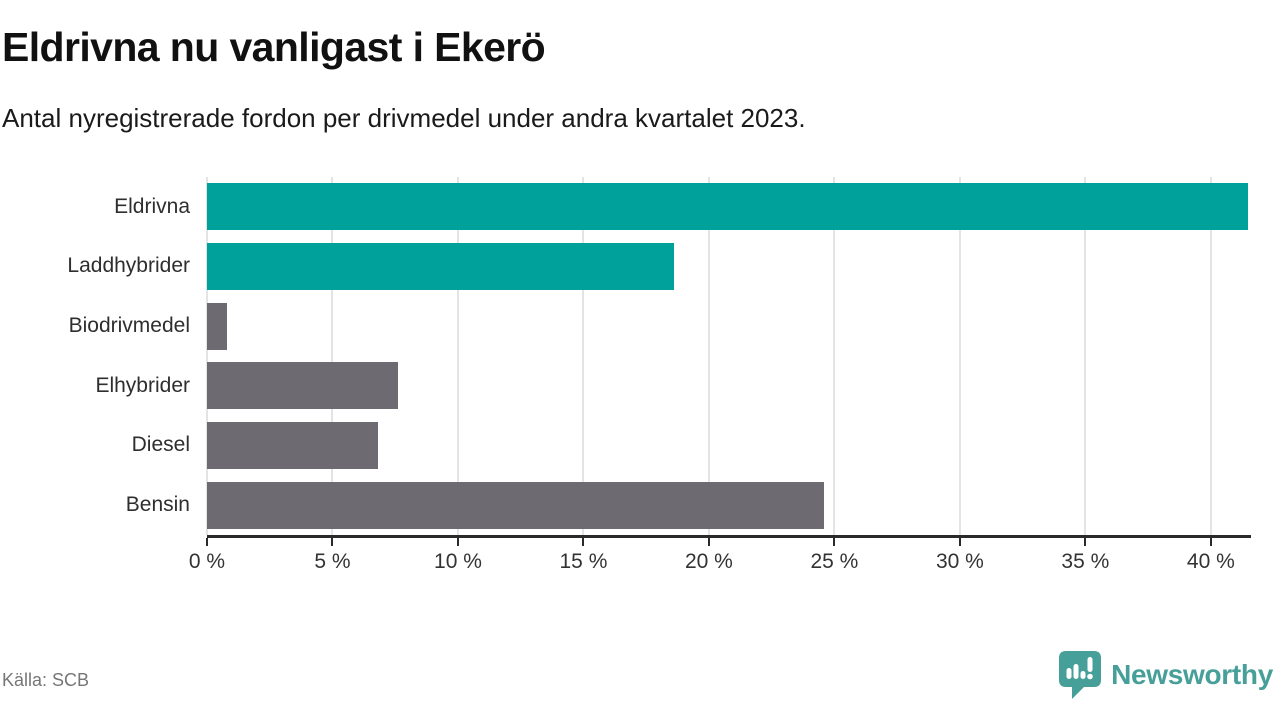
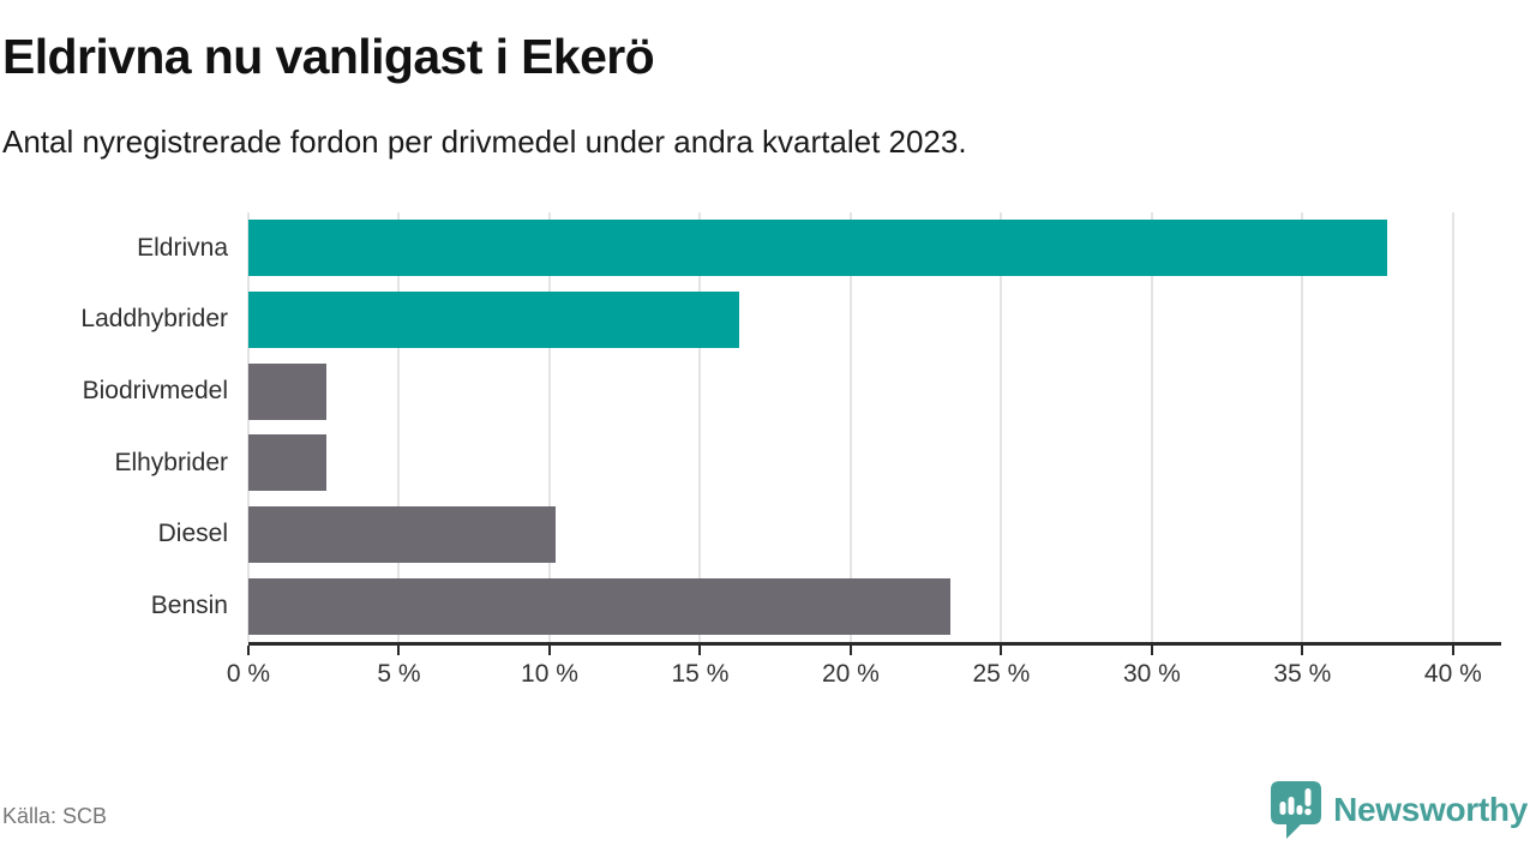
Eldrivna: 41.5% -> 37.8%
Laddhybrider: 18.6% -> 16.3%
Biodrivmedel: 0.8% -> 2.6%
Elhybrider: 7.6% -> 2.6%
Diesel: 6.8% -> 10.2%
Bensin: 24.6% -> 23.3%
